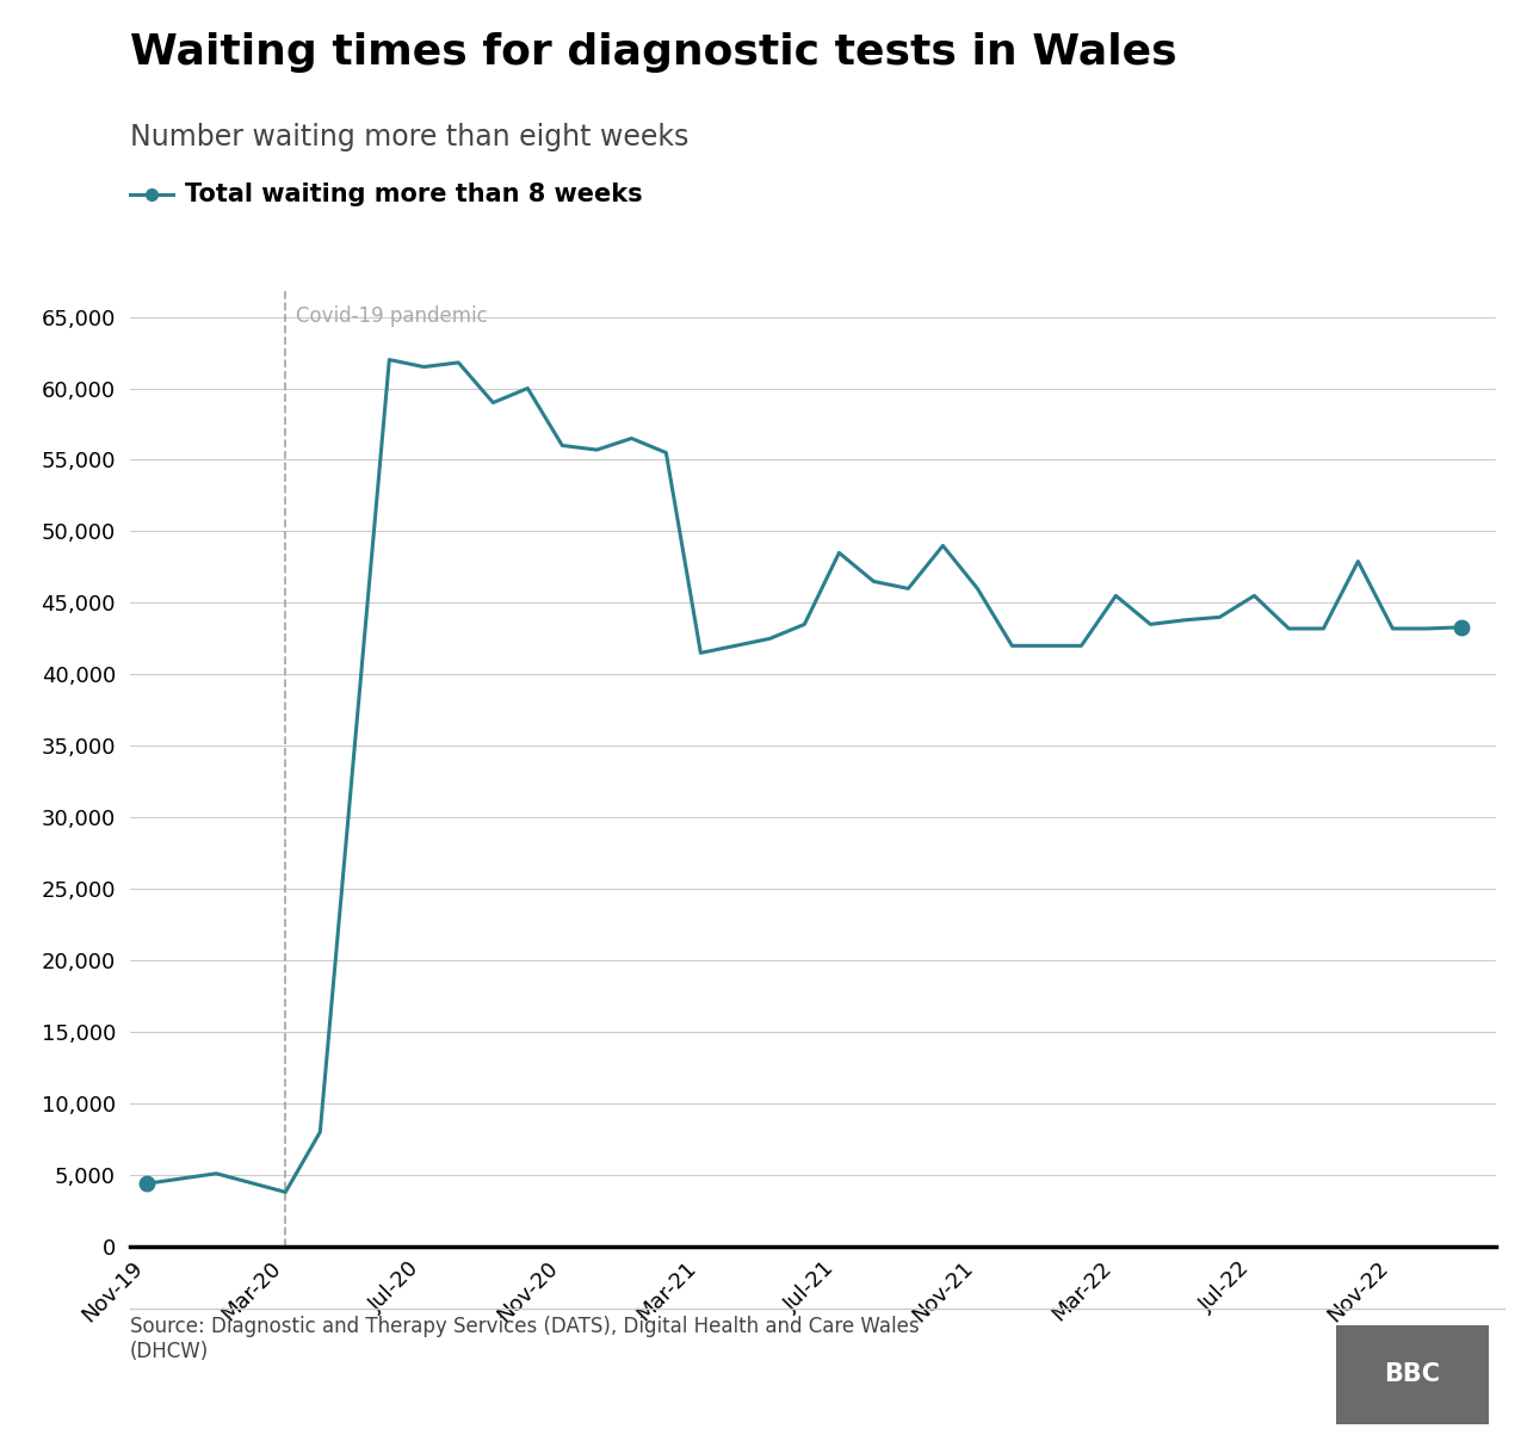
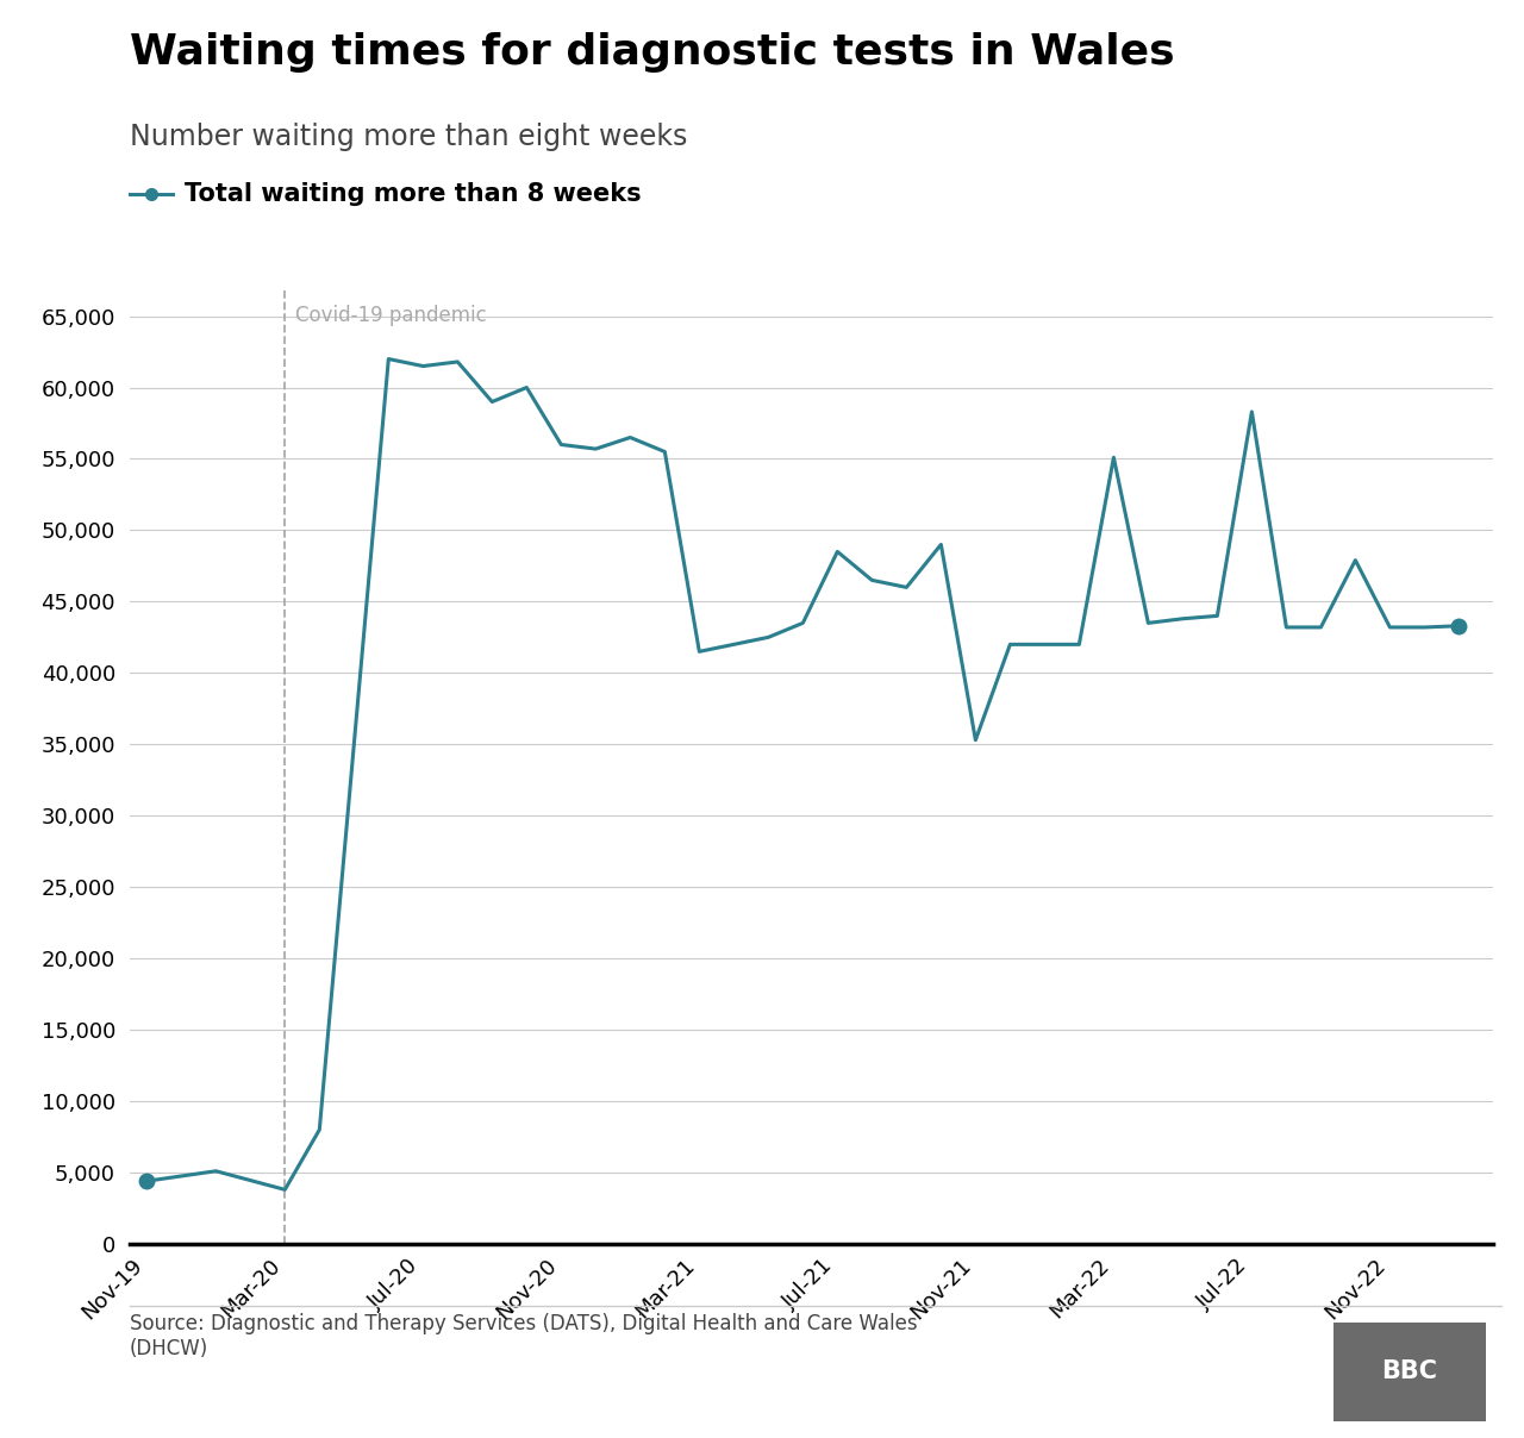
Nov-21: 46,000 -> 35,300
Mar-22: 45,500 -> 55,100
Jul-22: 45,500 -> 58,300
